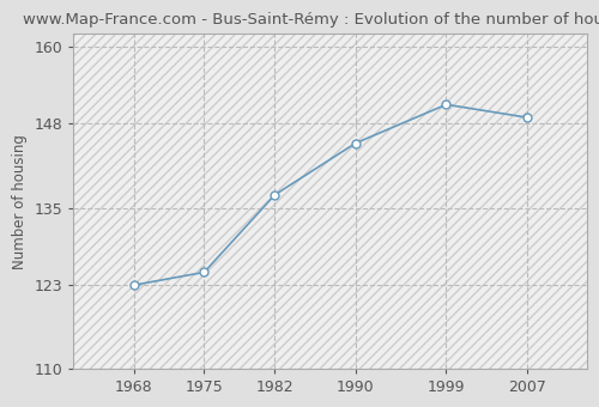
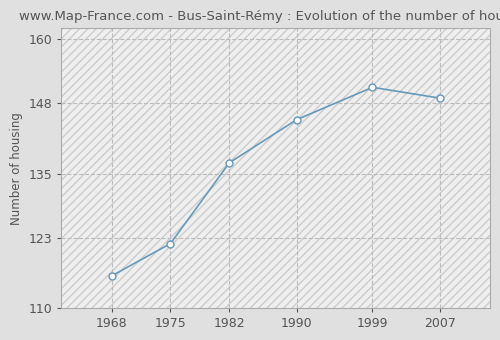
1968: 123 -> 116
1975: 125 -> 122
